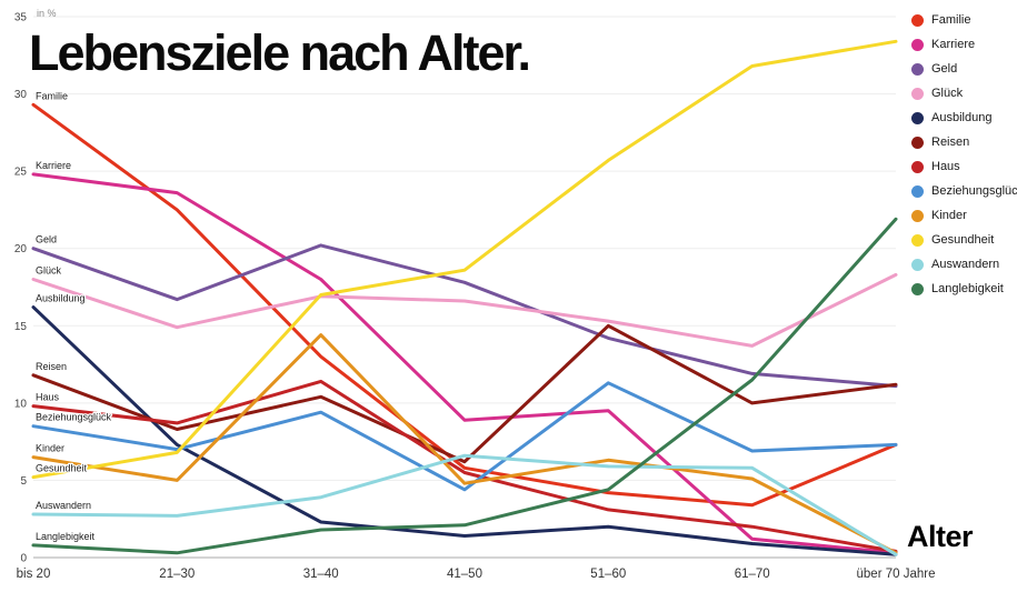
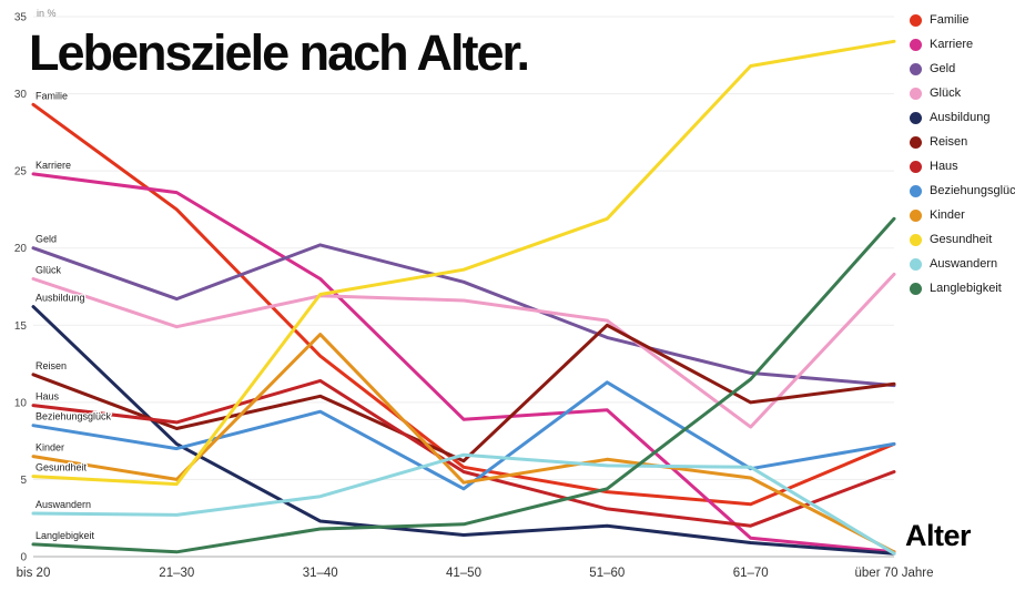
Gesundheit/21–30: 6.8 -> 4.7
Gesundheit/51–60: 25.7 -> 21.9
Glück/61–70: 13.7 -> 8.4
Beziehungsglück/61–70: 6.9 -> 5.7
Haus/über 70 Jahre: 0.4 -> 5.5
